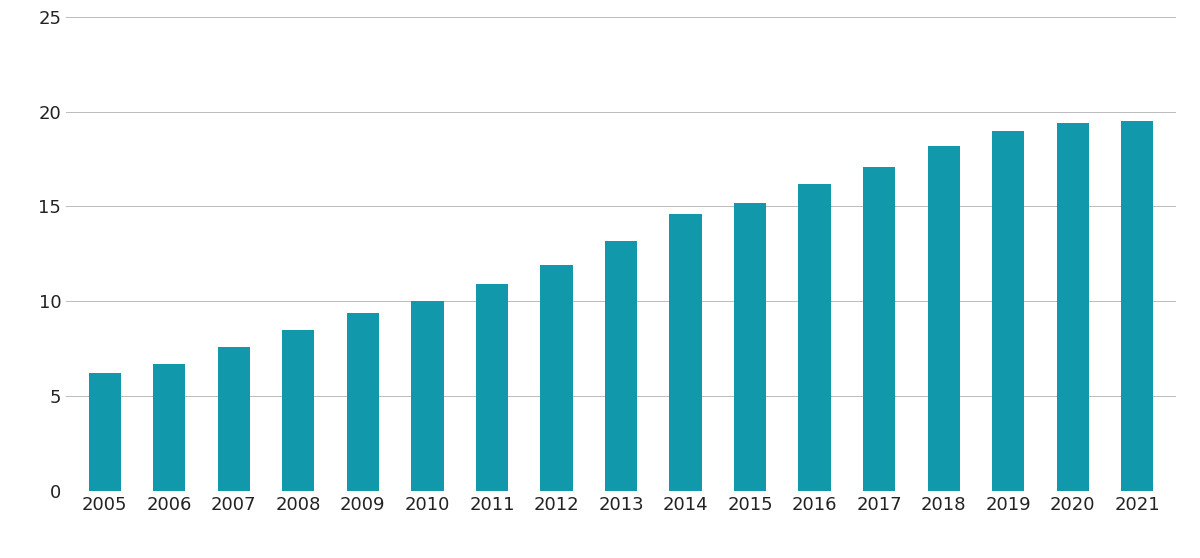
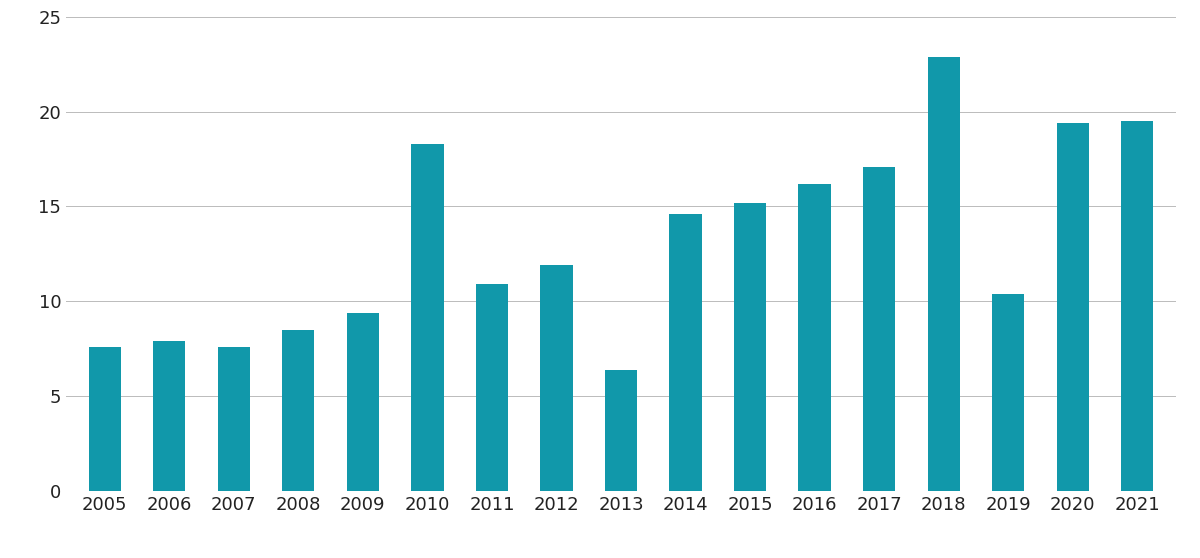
2005: 6.2 -> 7.6
2006: 6.7 -> 7.9
2010: 10.0 -> 18.3
2013: 13.2 -> 6.4
2018: 18.2 -> 22.9
2019: 19.0 -> 10.4
